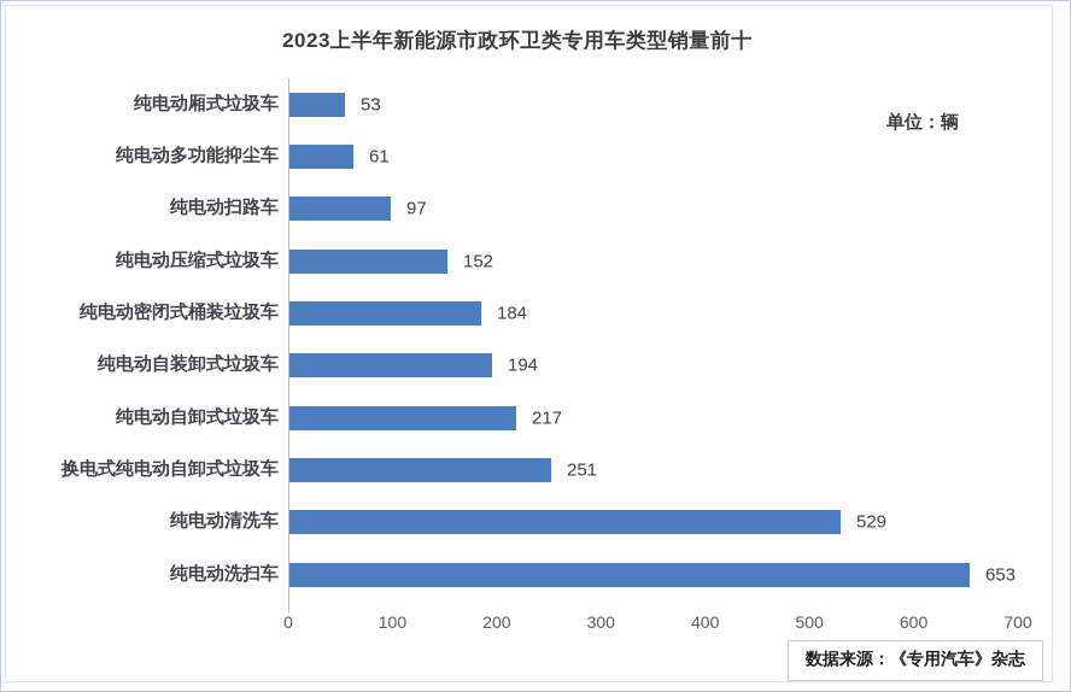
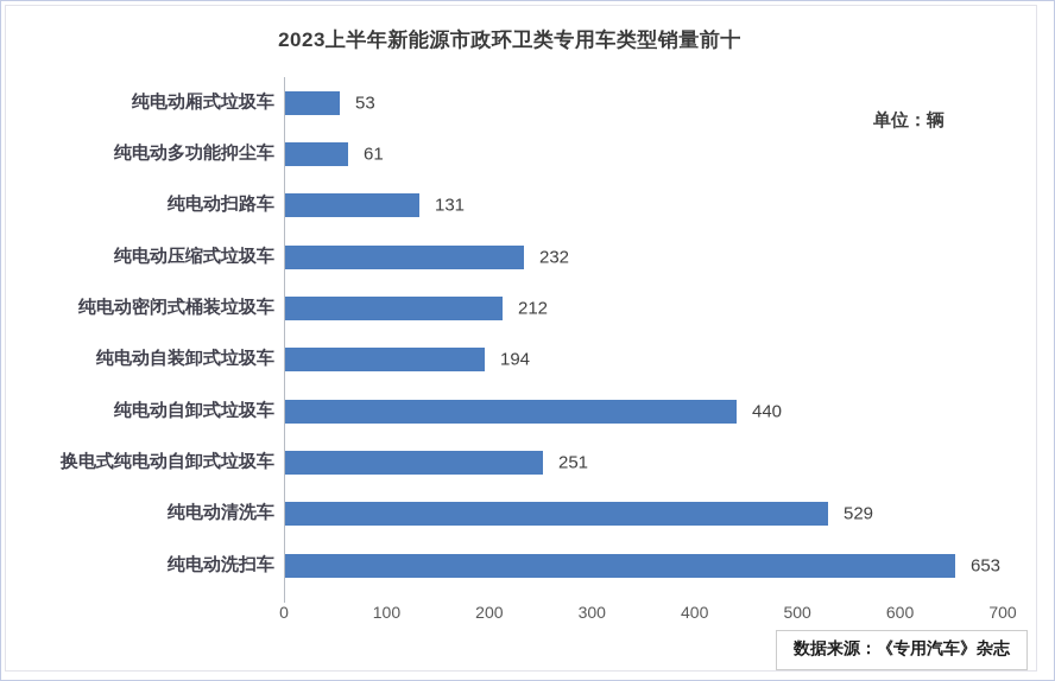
纯电动扫路车: 97 -> 131
纯电动压缩式垃圾车: 152 -> 232
纯电动密闭式桶装垃圾车: 184 -> 212
纯电动自卸式垃圾车: 217 -> 440
